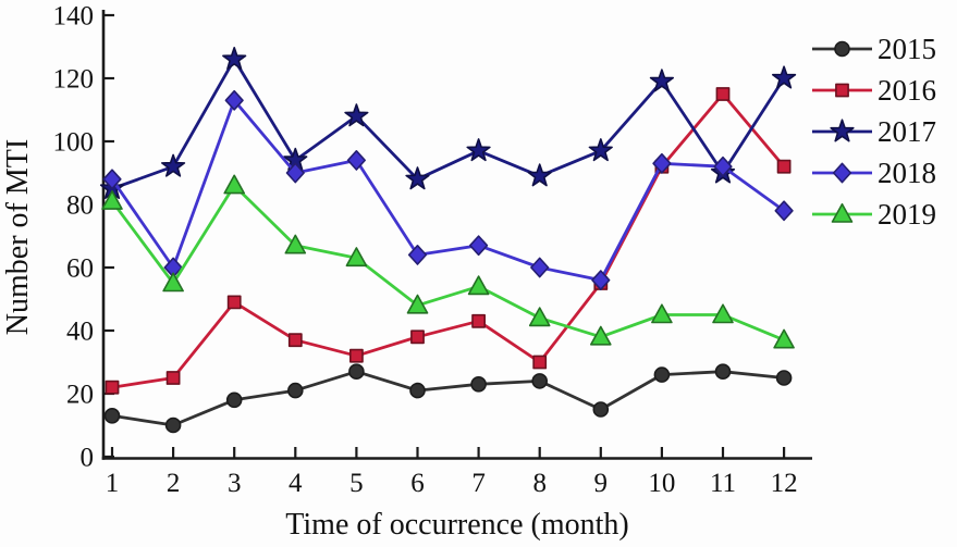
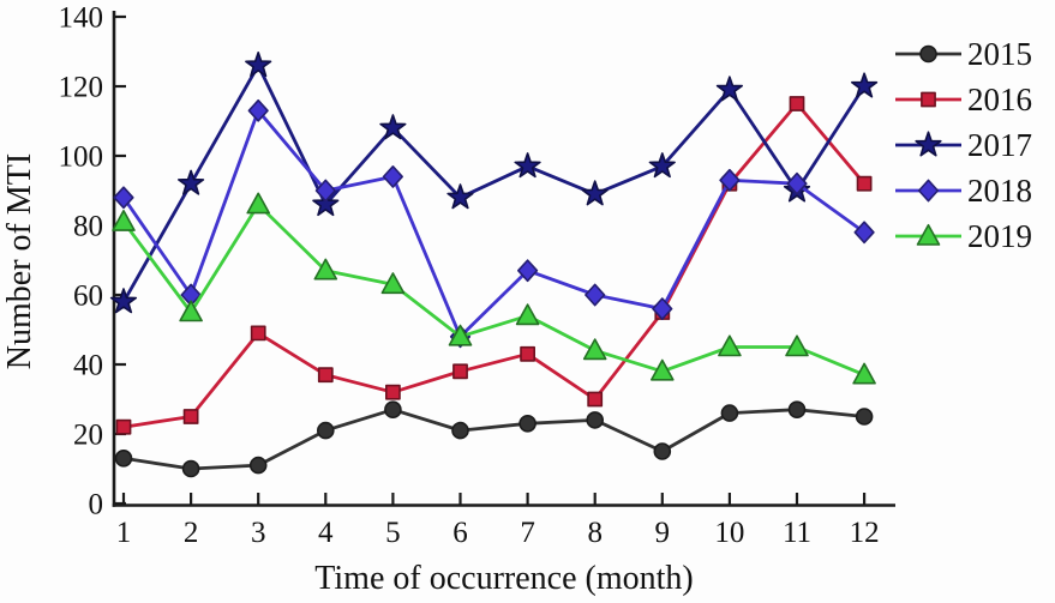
2017/1: 85 -> 58
2015/3: 18 -> 11
2017/4: 94 -> 86
2018/6: 64 -> 48
